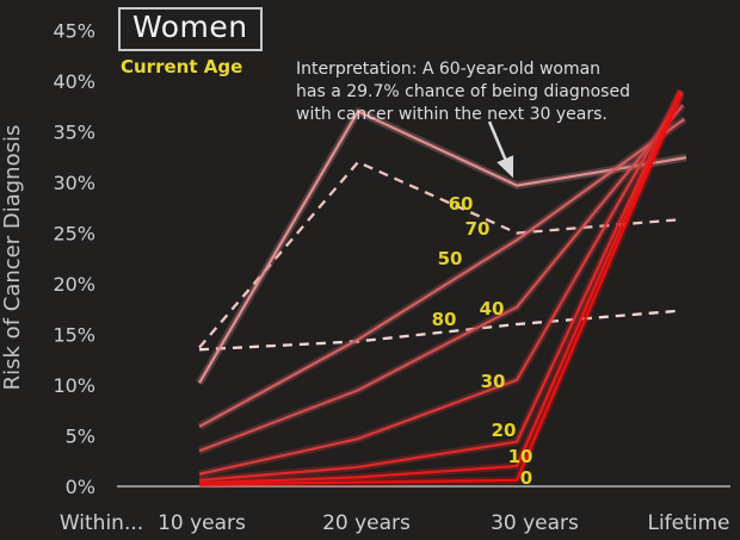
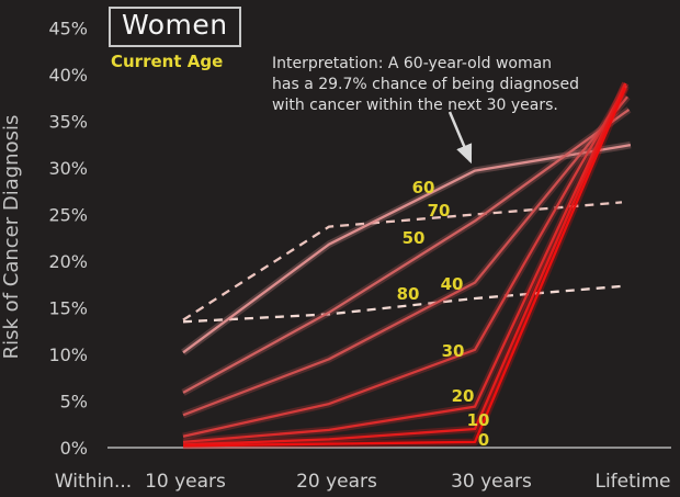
60/20 years: 37% -> 22%
70/20 years: 32% -> 24%
